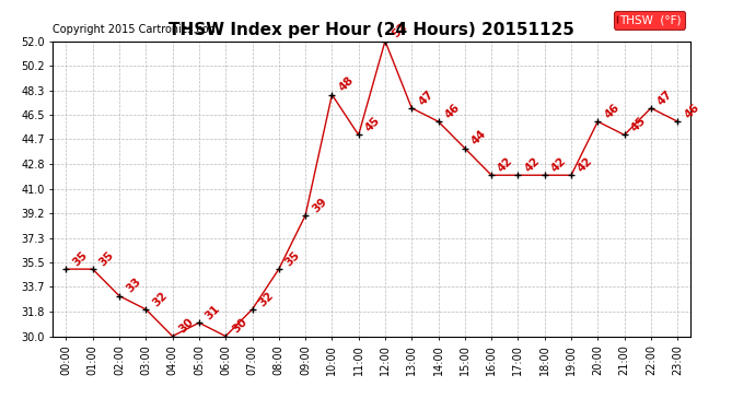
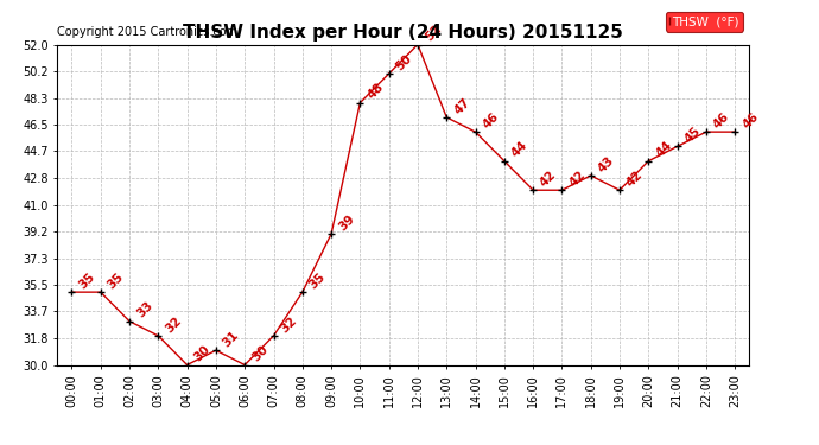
11:00: 45 -> 50
18:00: 42 -> 43
20:00: 46 -> 44
22:00: 47 -> 46
